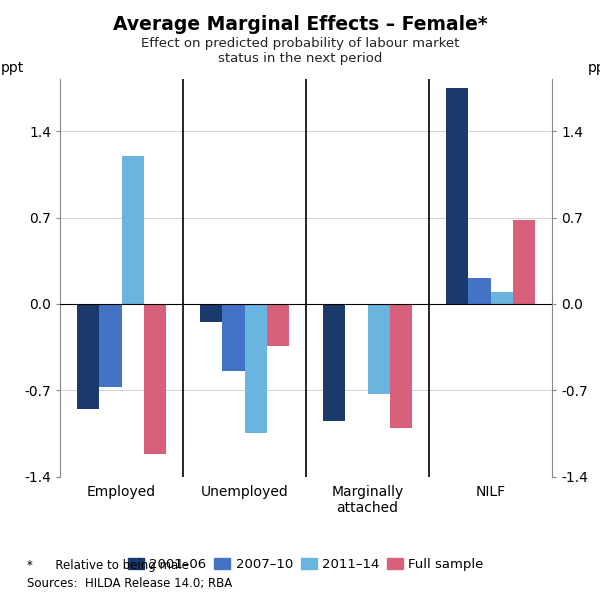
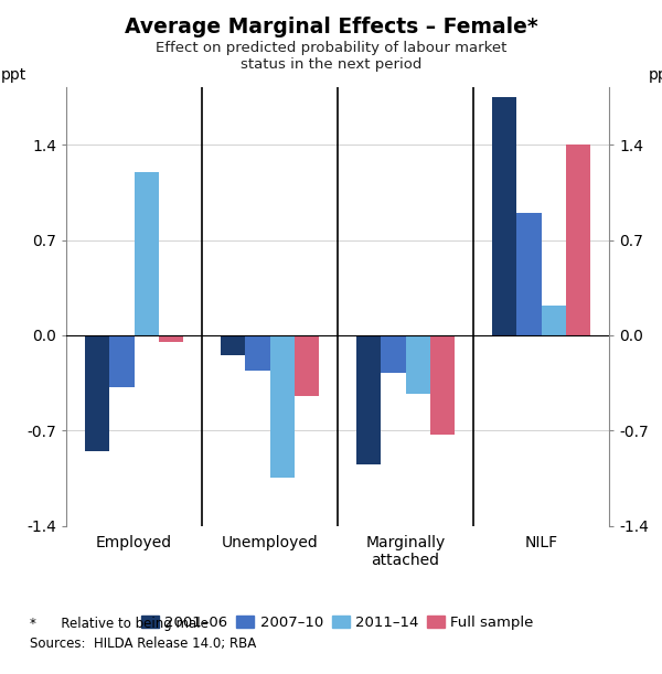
2007–10/Employed: -0.67 -> -0.38
Full sample/Employed: -1.22 -> -0.05
2007–10/Unemployed: -0.54 -> -0.26
Full sample/Unemployed: -0.34 -> -0.45
2007–10/Marginally attached: -0.01 -> -0.28
2011–14/Marginally attached: -0.73 -> -0.43
Full sample/Marginally attached: -1.01 -> -0.73
2007–10/NILF: 0.21 -> 0.90
2011–14/NILF: 0.10 -> 0.22
Full sample/NILF: 0.68 -> 1.40
